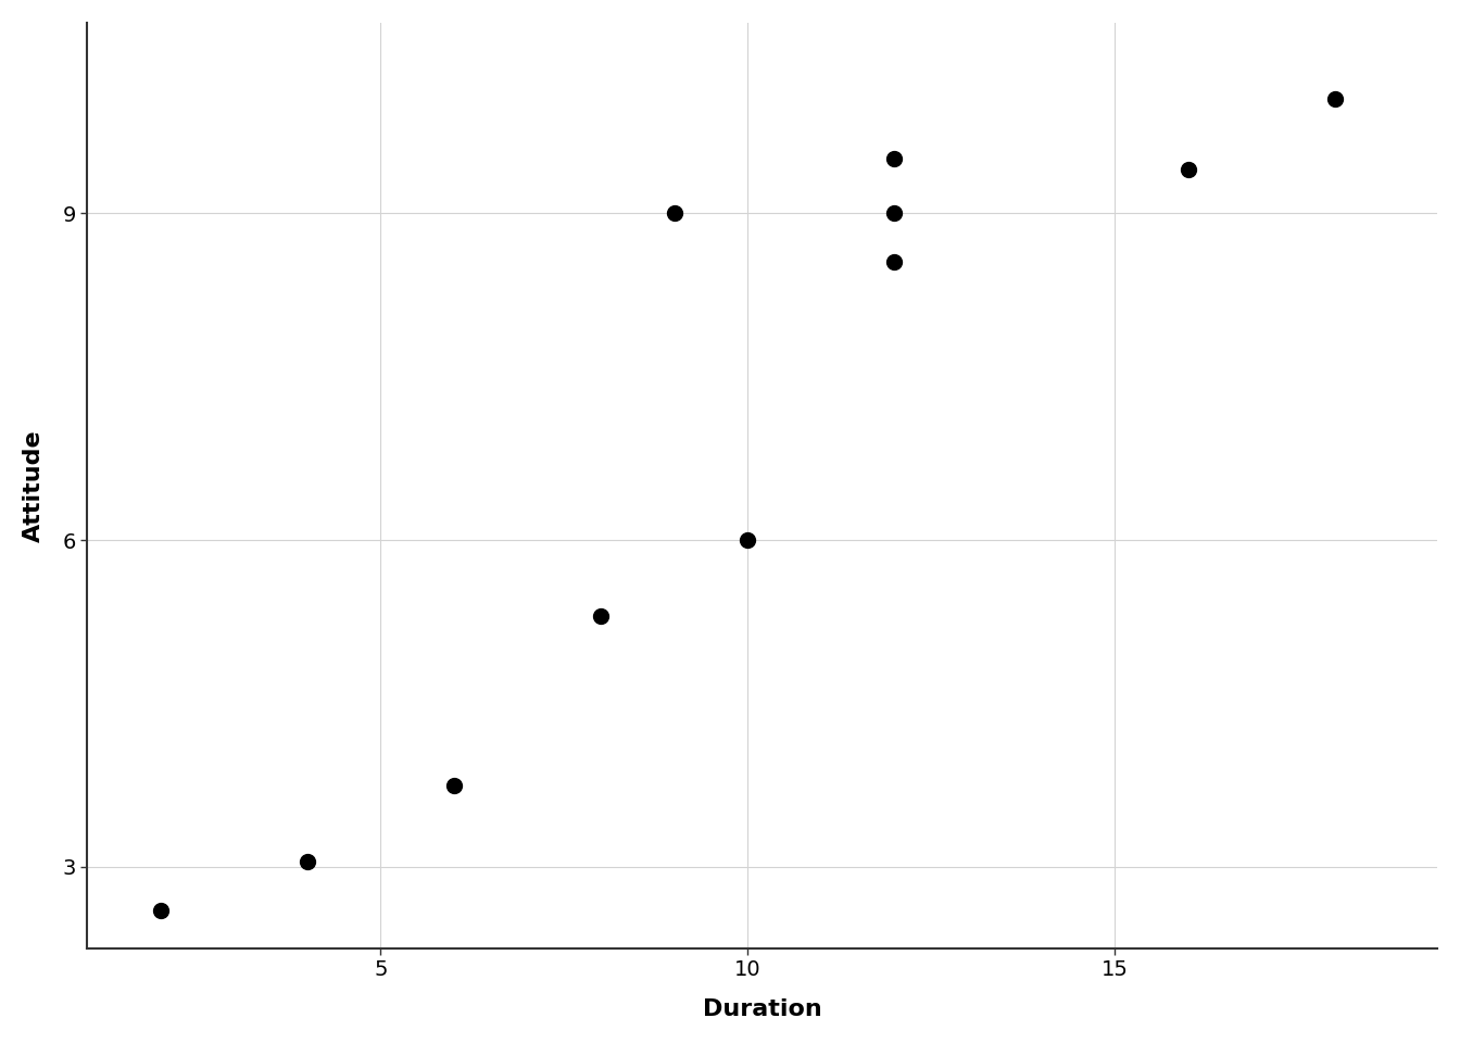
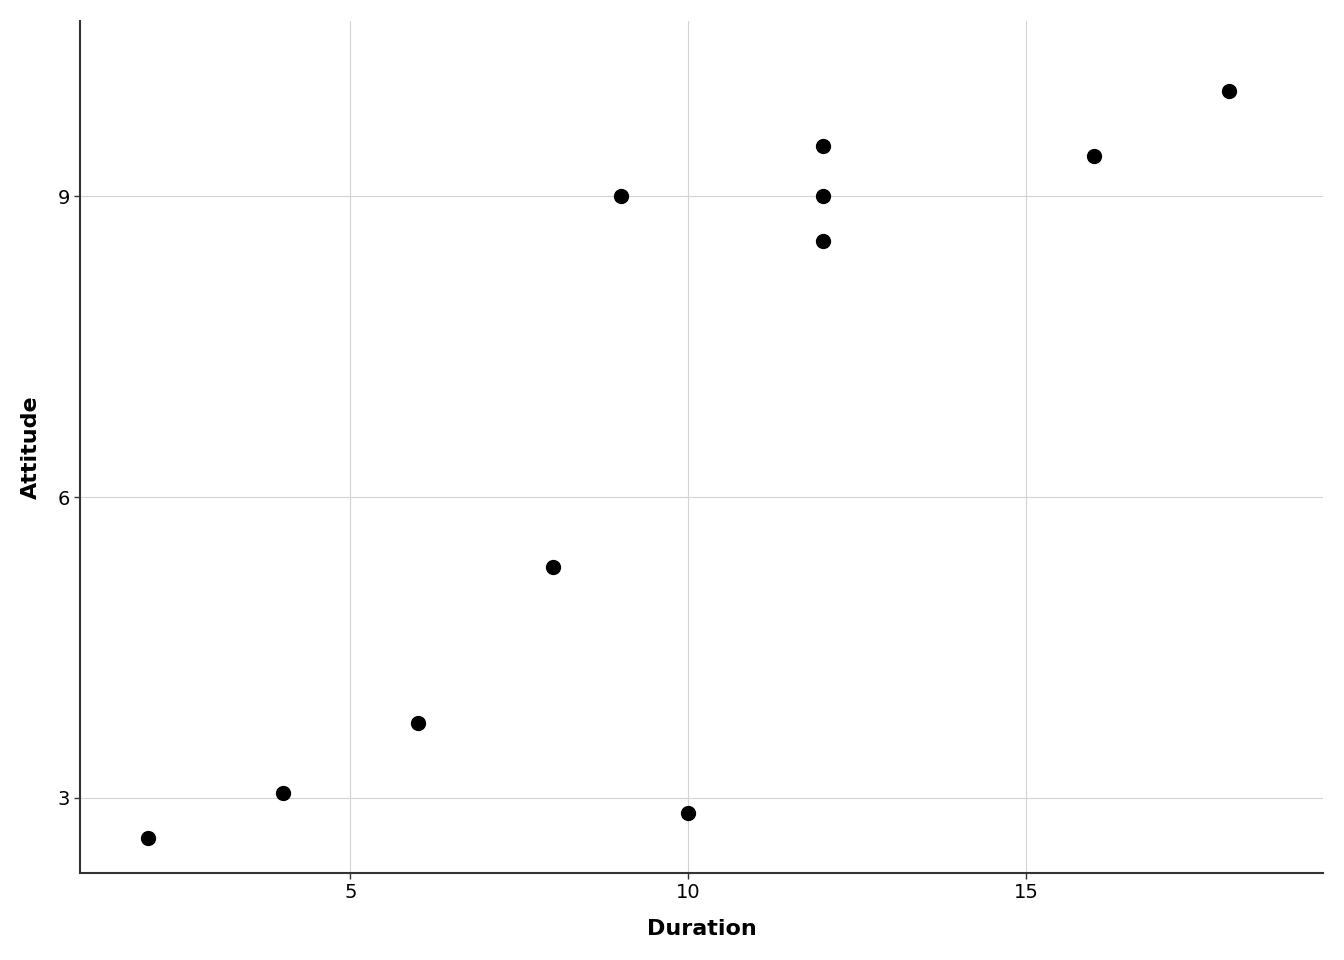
10: 6.00 -> 2.85
